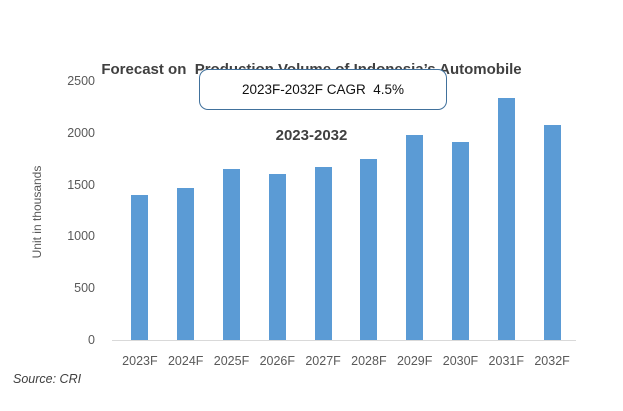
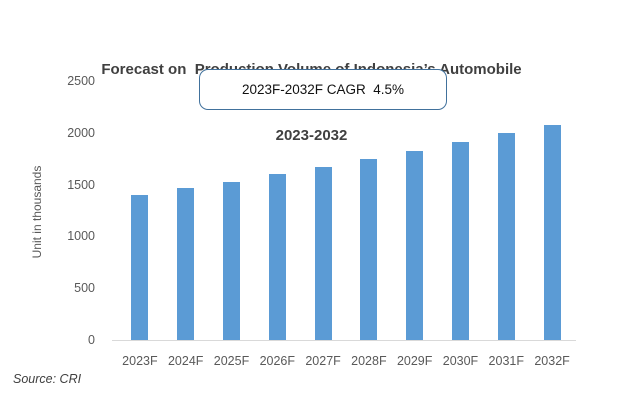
2025F: 1650 -> 1530
2029F: 1980 -> 1820
2031F: 2340 -> 2000
